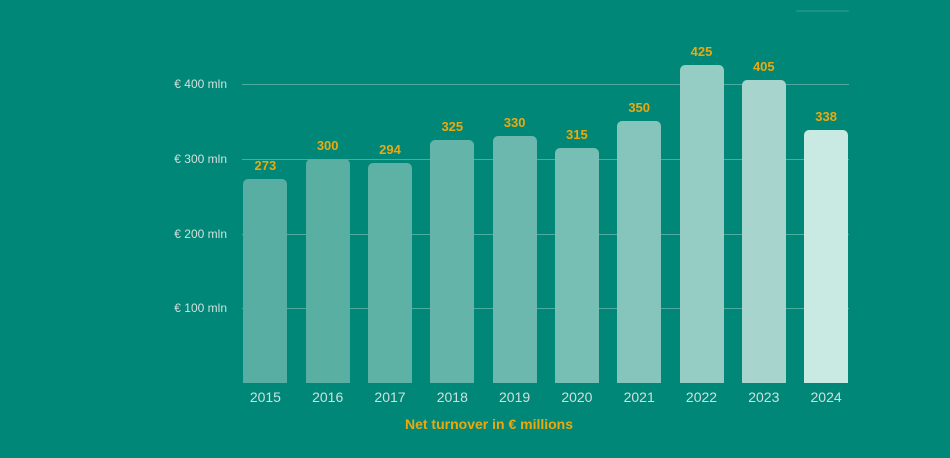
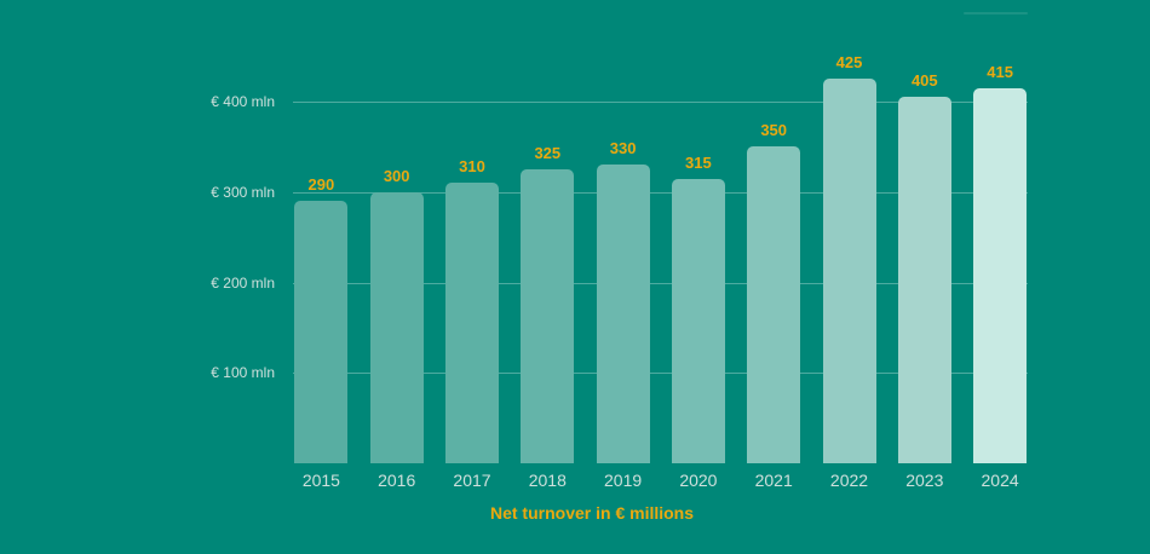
2015: 273 -> 290
2017: 294 -> 310
2024: 338 -> 415
